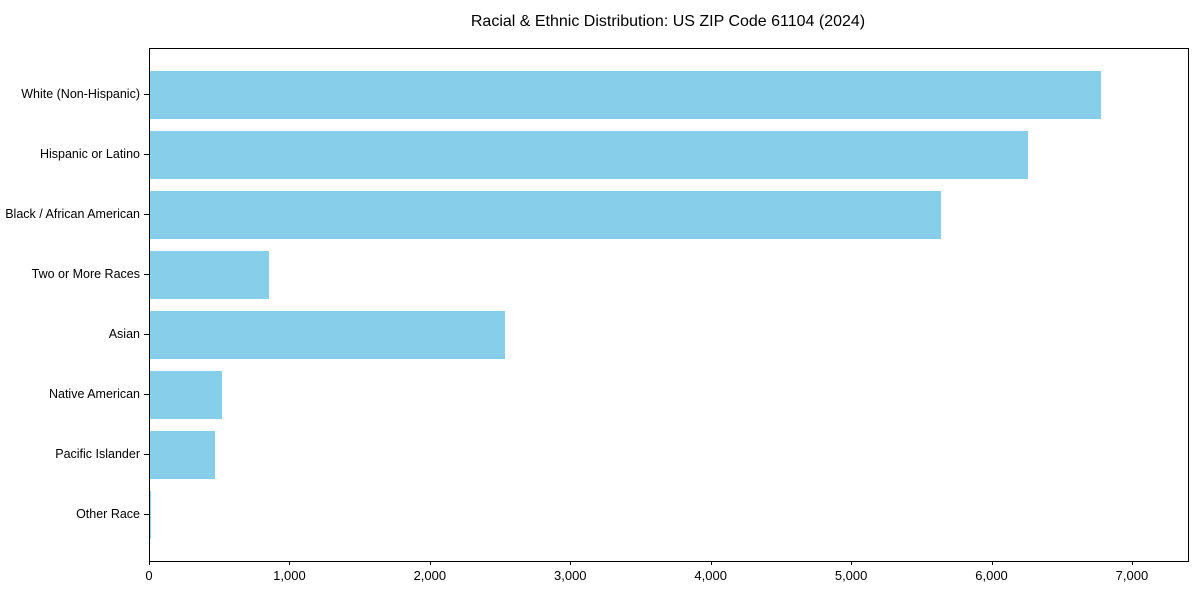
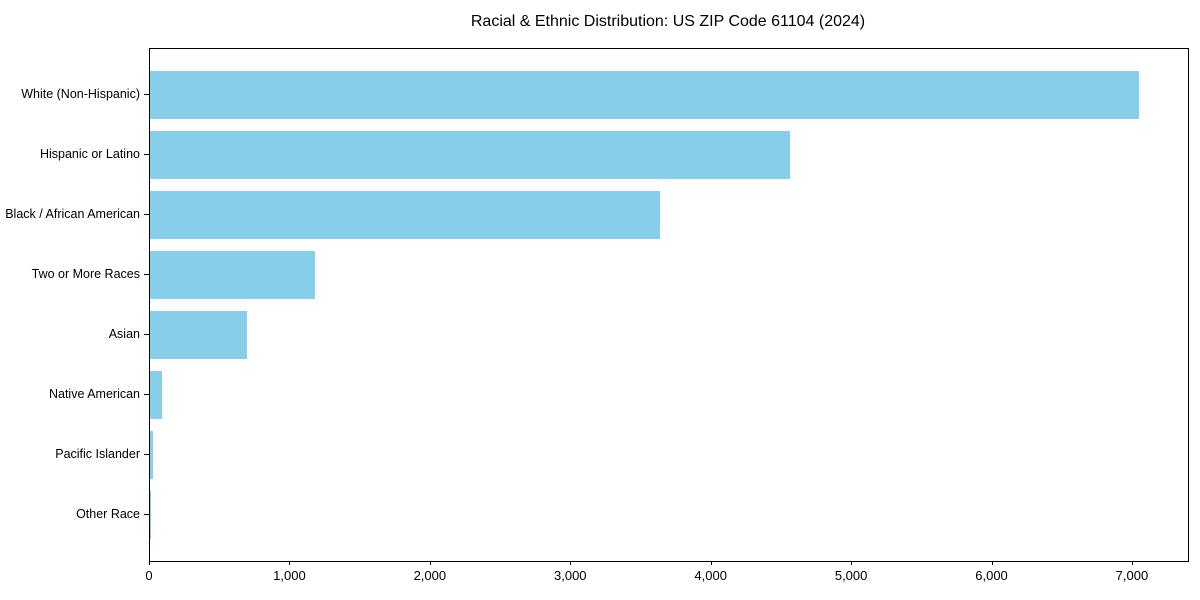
White (Non-Hispanic): 6770 -> 7040
Hispanic or Latino: 6250 -> 4560
Black / African American: 5630 -> 3630
Two or More Races: 850 -> 1180
Asian: 2530 -> 690
Native American: 510 -> 80
Pacific Islander: 460 -> 20
